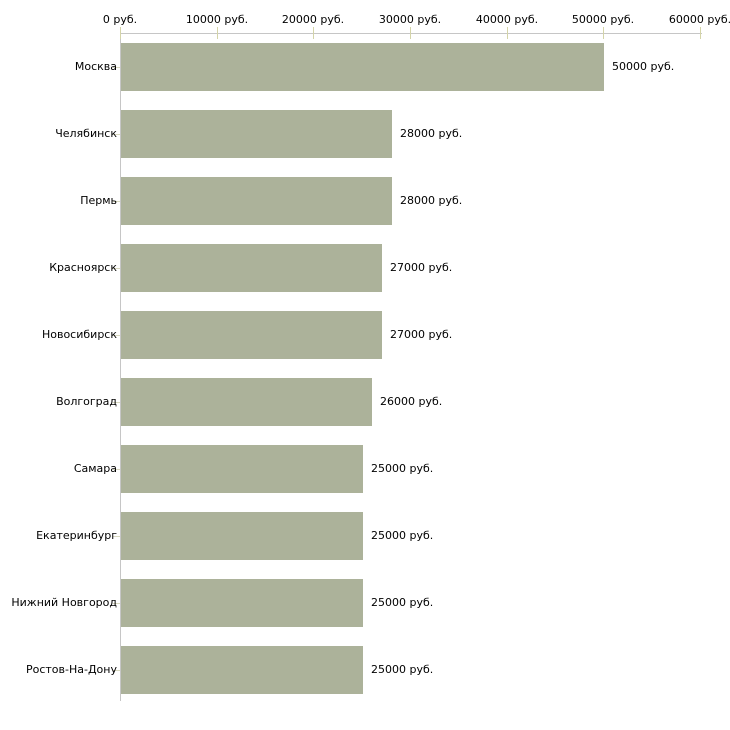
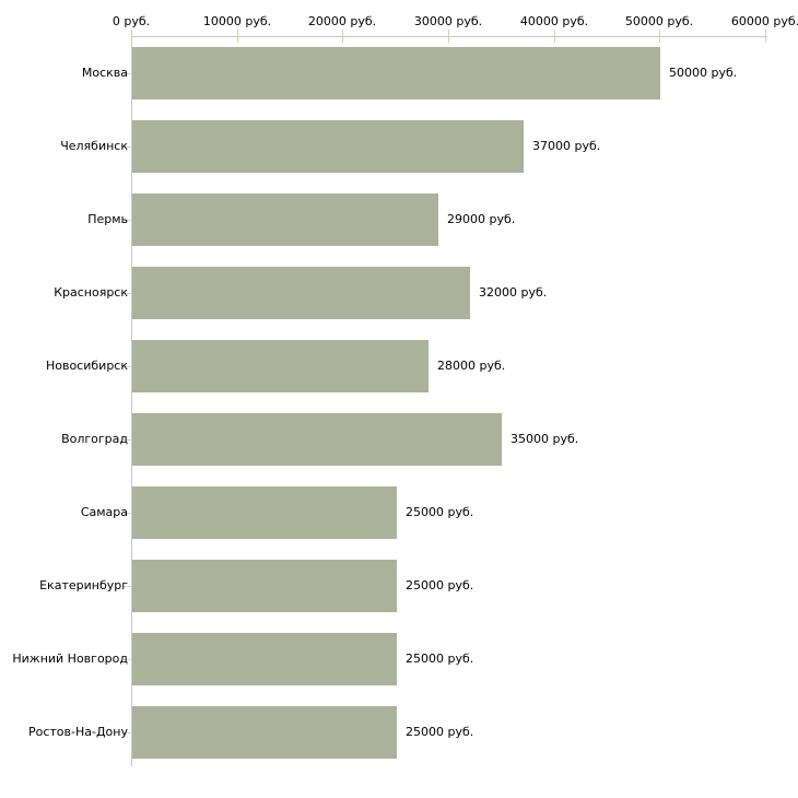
Челябинск: 28000 -> 37000
Пермь: 28000 -> 29000
Красноярск: 27000 -> 32000
Новосибирск: 27000 -> 28000
Волгоград: 26000 -> 35000
